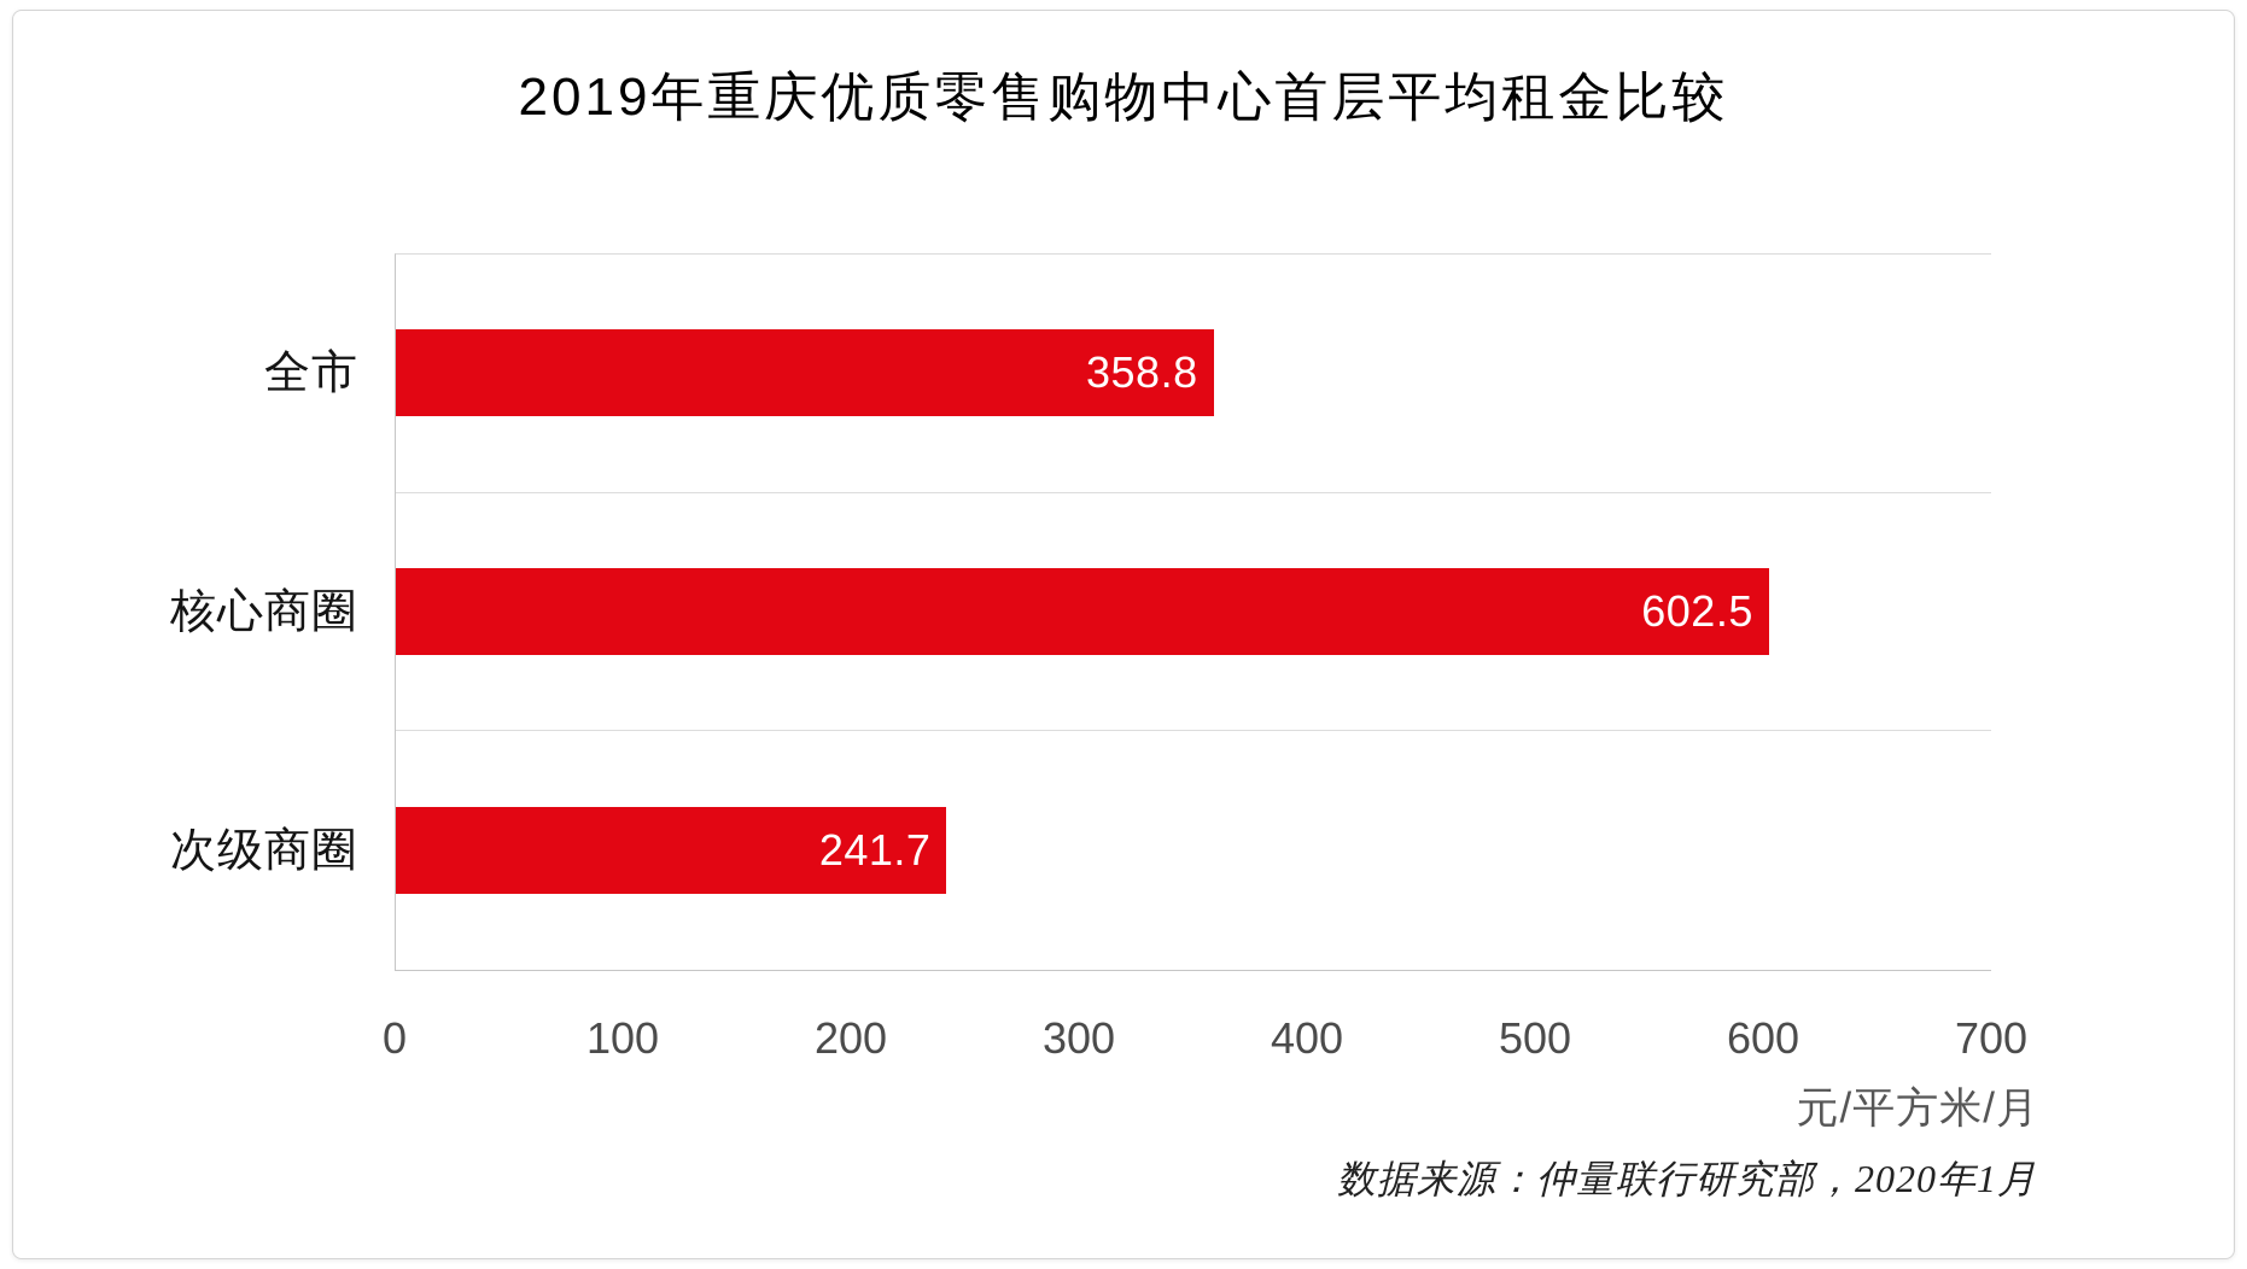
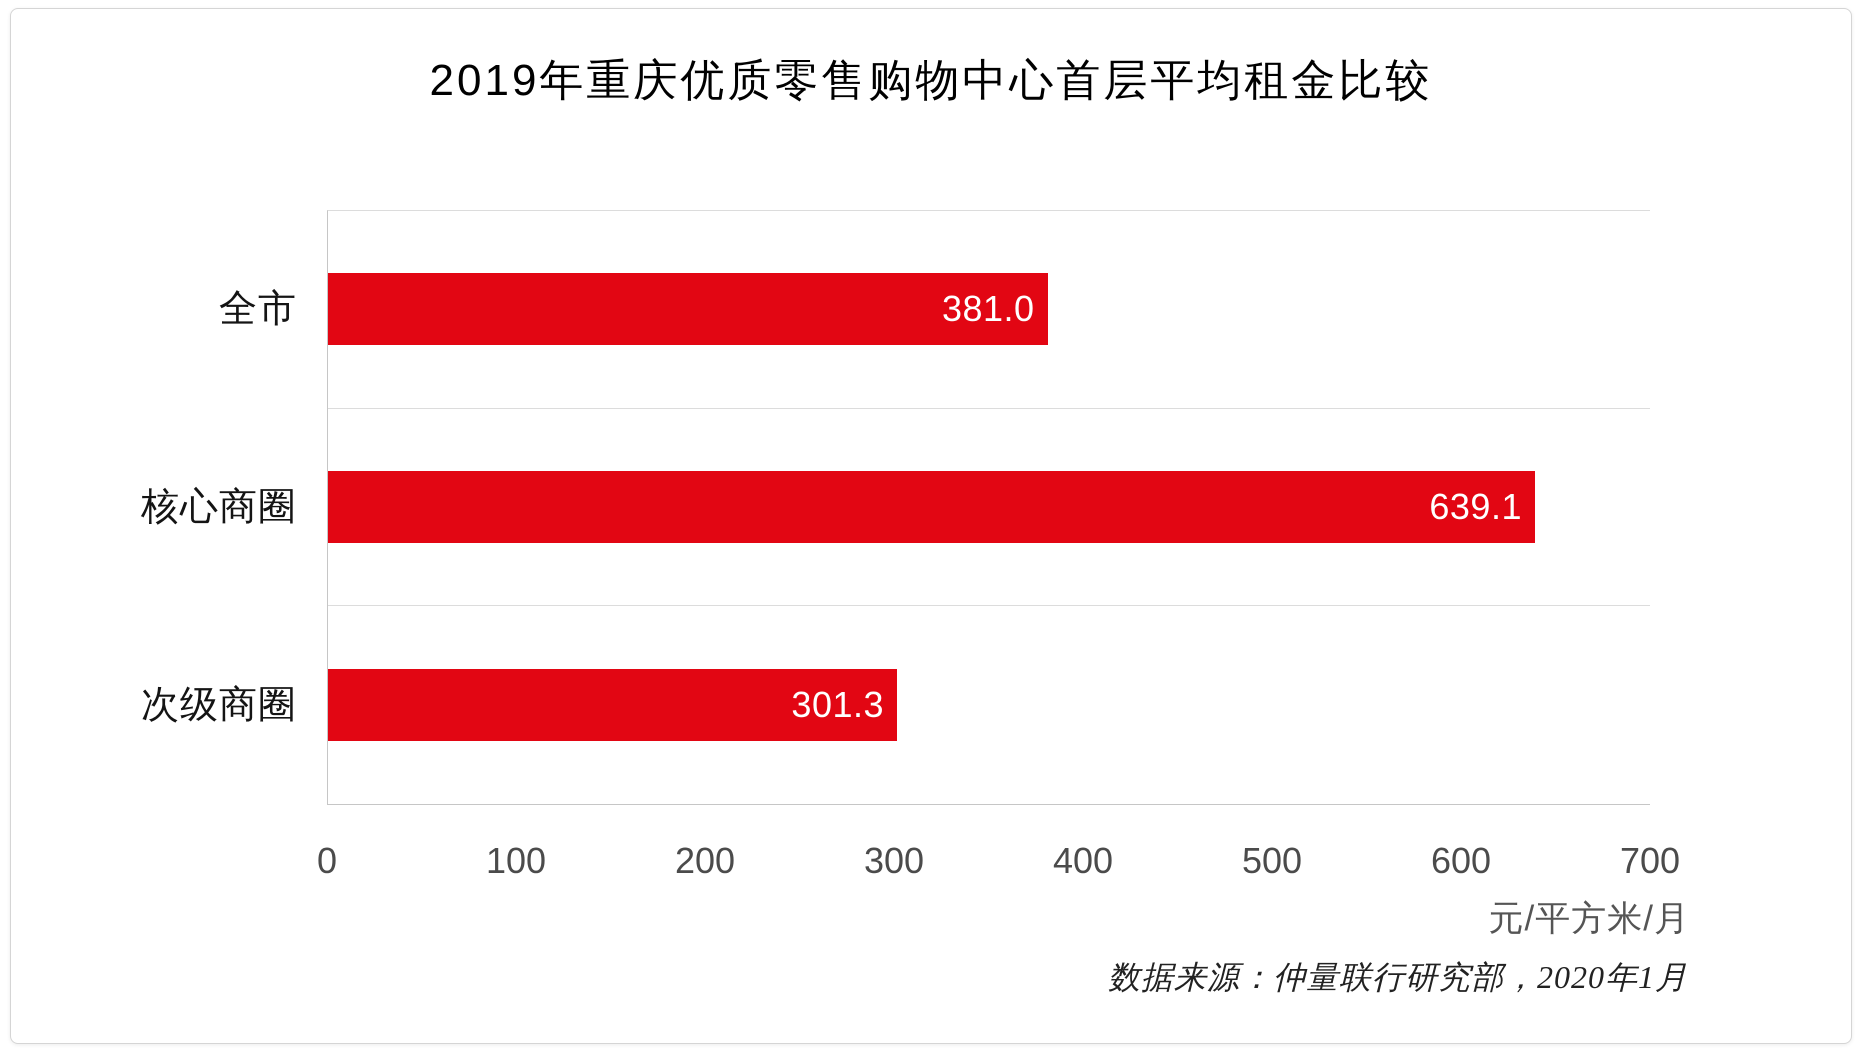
全市: 358.8 -> 381.0
核心商圈: 602.5 -> 639.1
次级商圈: 241.7 -> 301.3
